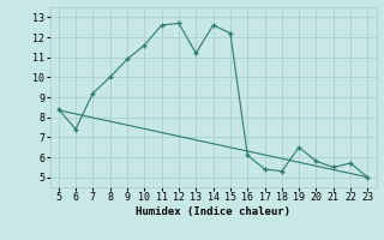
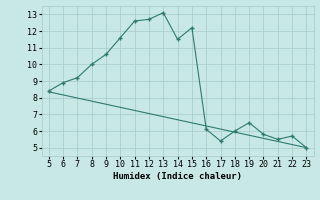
6: 7.4 -> 8.9
9: 10.9 -> 10.6
13: 11.2 -> 13.1
14: 12.6 -> 11.5
18: 5.3 -> 6.0
